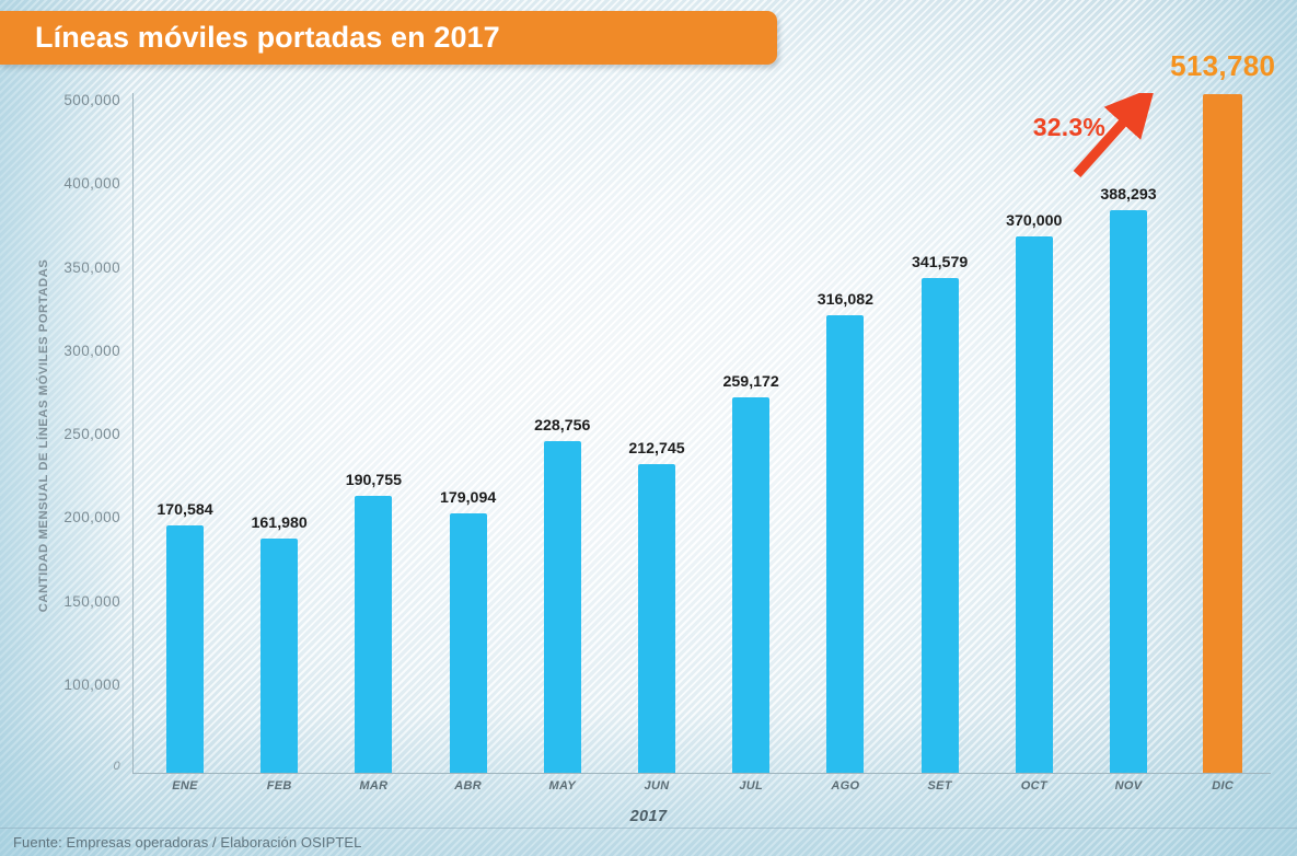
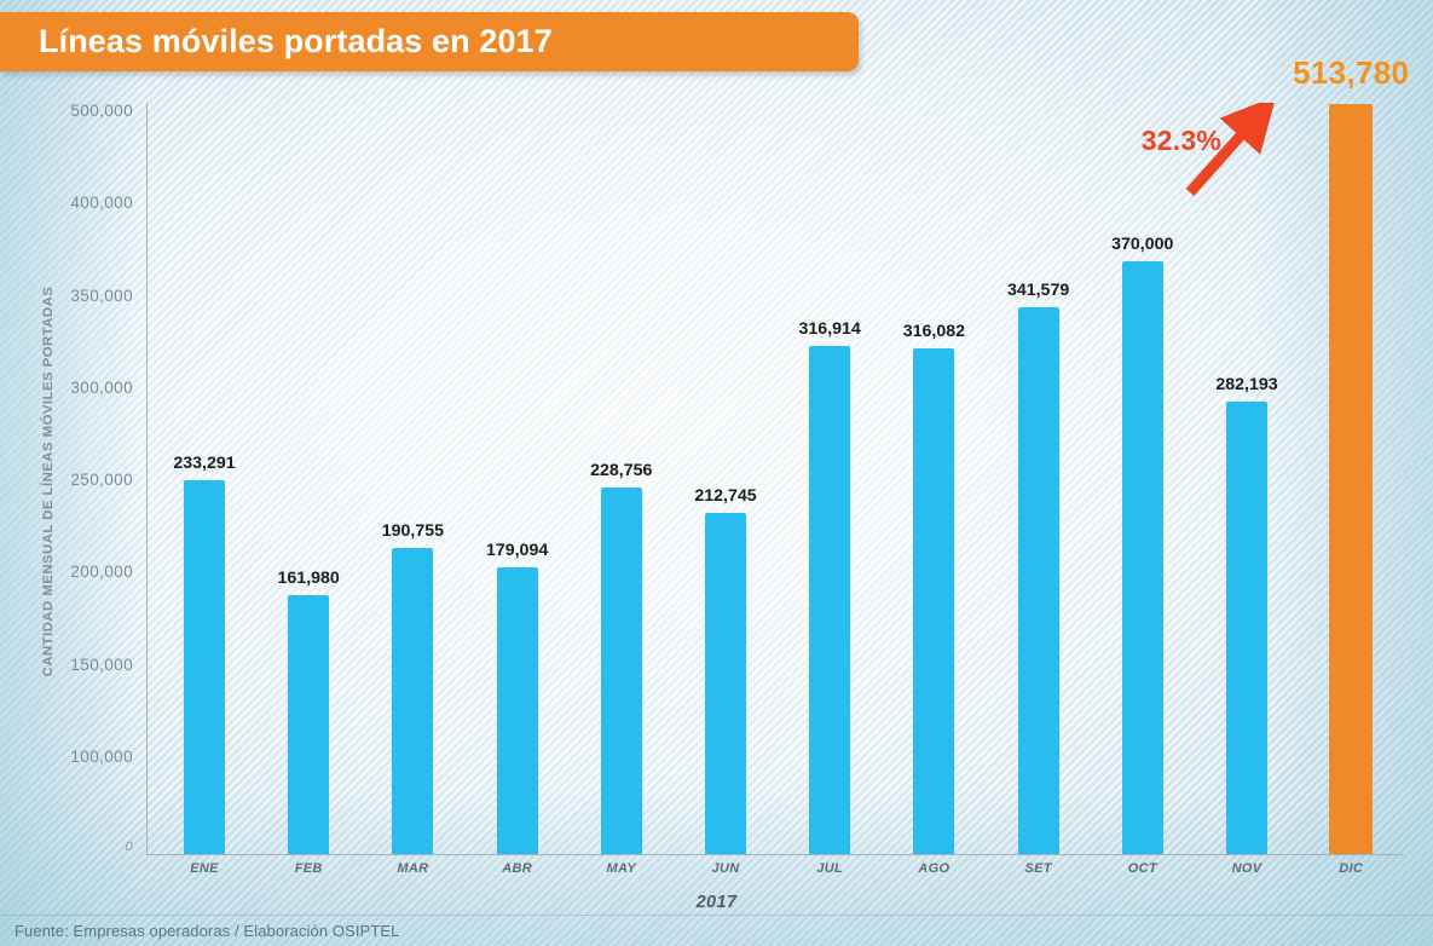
ENE: 170,584 -> 233,291
JUL: 259,172 -> 316,914
NOV: 388,293 -> 282,193
